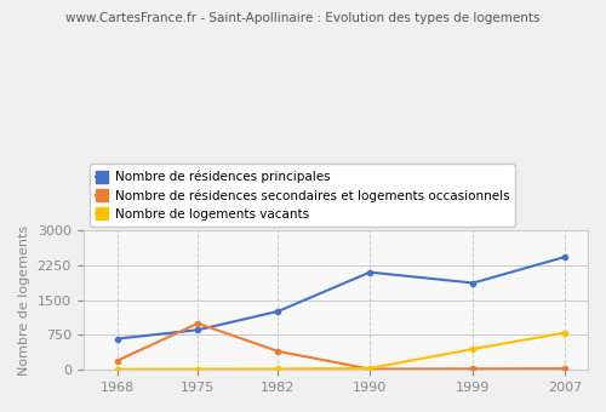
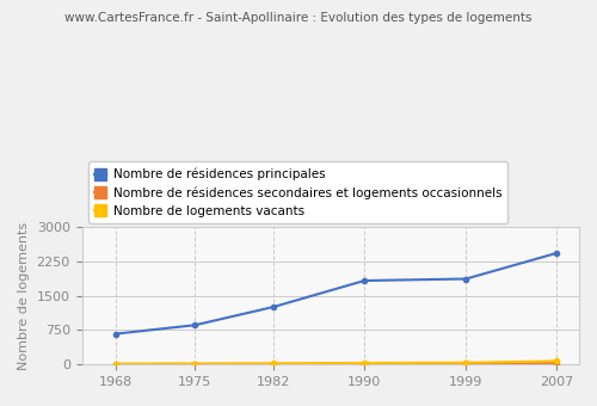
Nombre de résidences secondaires et logements occasionnels/1968: 200 -> 10
Nombre de résidences secondaires et logements occasionnels/1975: 1000 -> 10
Nombre de résidences secondaires et logements occasionnels/1982: 400 -> 20
Nombre de résidences principales/1990: 2100 -> 1830
Nombre de logements vacants/1999: 450 -> 40
Nombre de logements vacants/2007: 800 -> 80
